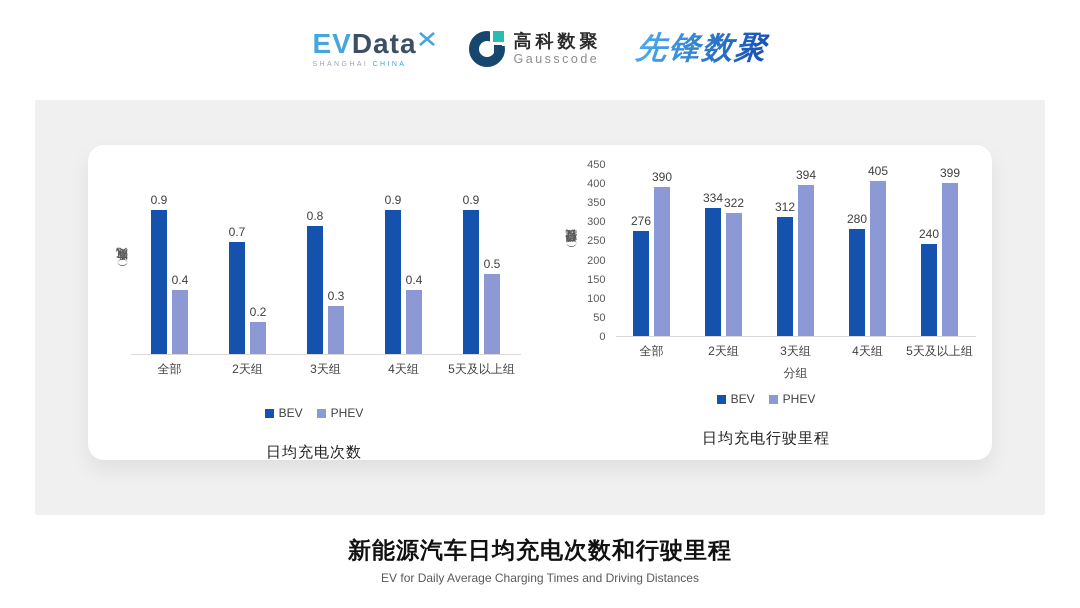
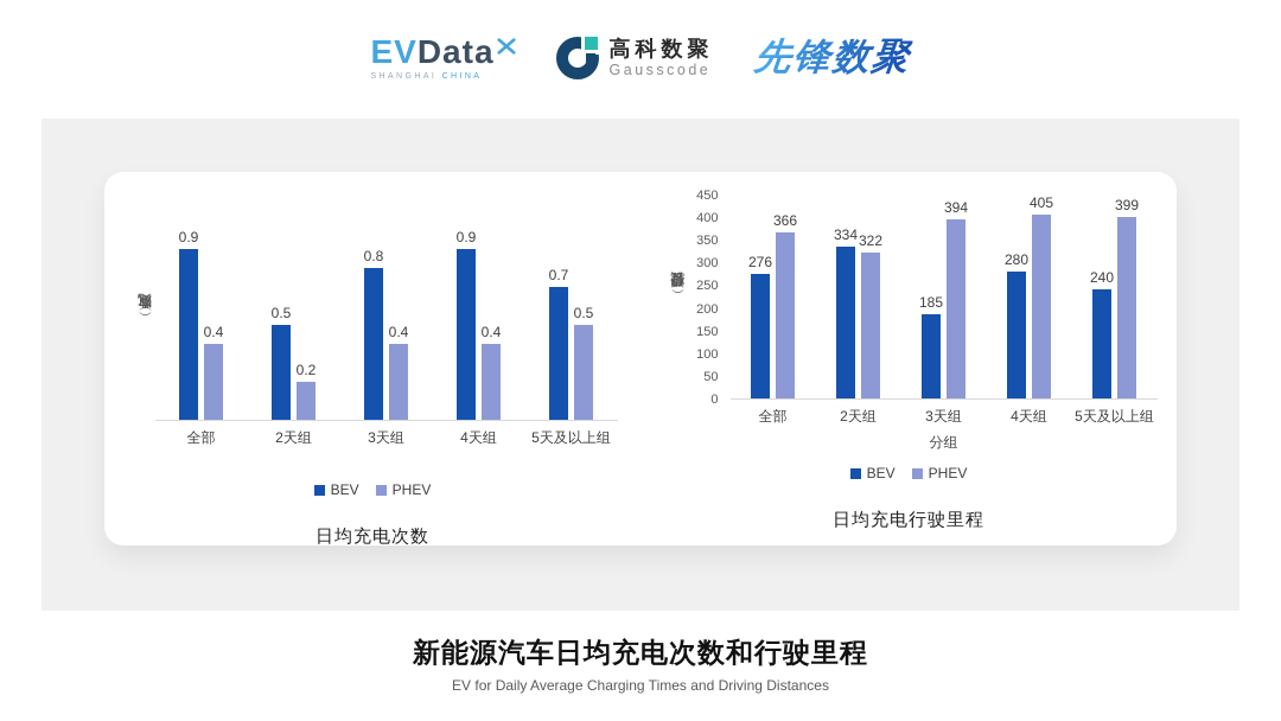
日均充电次数/BEV/2天组: 0.7 -> 0.5
日均充电次数/PHEV/3天组: 0.3 -> 0.4
日均充电次数/BEV/5天及以上组: 0.9 -> 0.7
日均充电行驶里程/PHEV/全部: 390 -> 366
日均充电行驶里程/BEV/3天组: 312 -> 185
